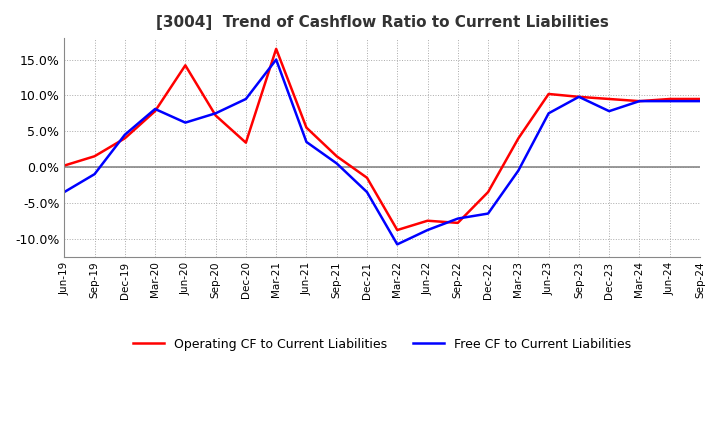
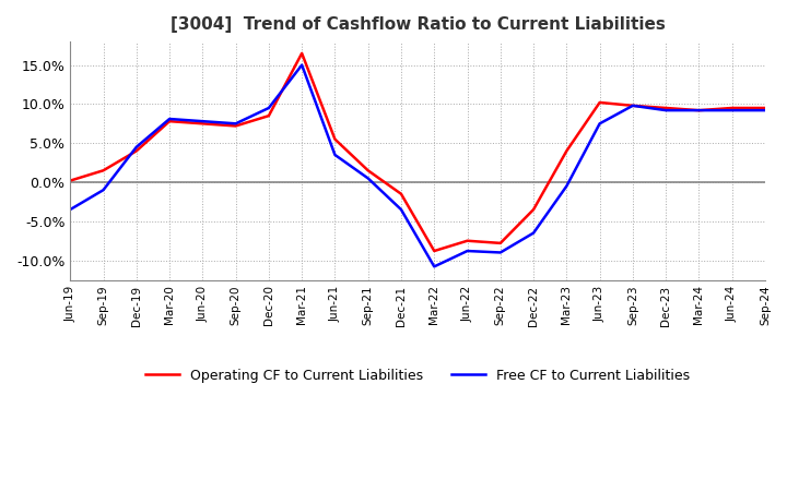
Operating CF to Current Liabilities/Jun-20: 14.2% -> 7.5%
Free CF to Current Liabilities/Jun-20: 6.2% -> 7.8%
Operating CF to Current Liabilities/Dec-20: 3.4% -> 8.5%
Free CF to Current Liabilities/Sep-22: -7.2% -> -9.0%
Free CF to Current Liabilities/Dec-23: 7.8% -> 9.2%
